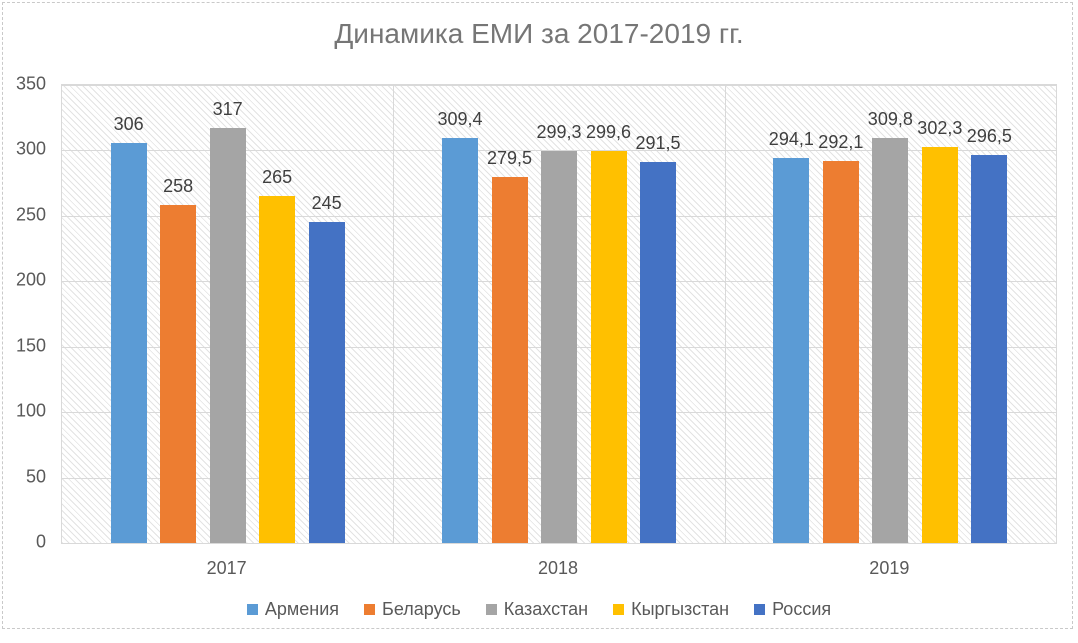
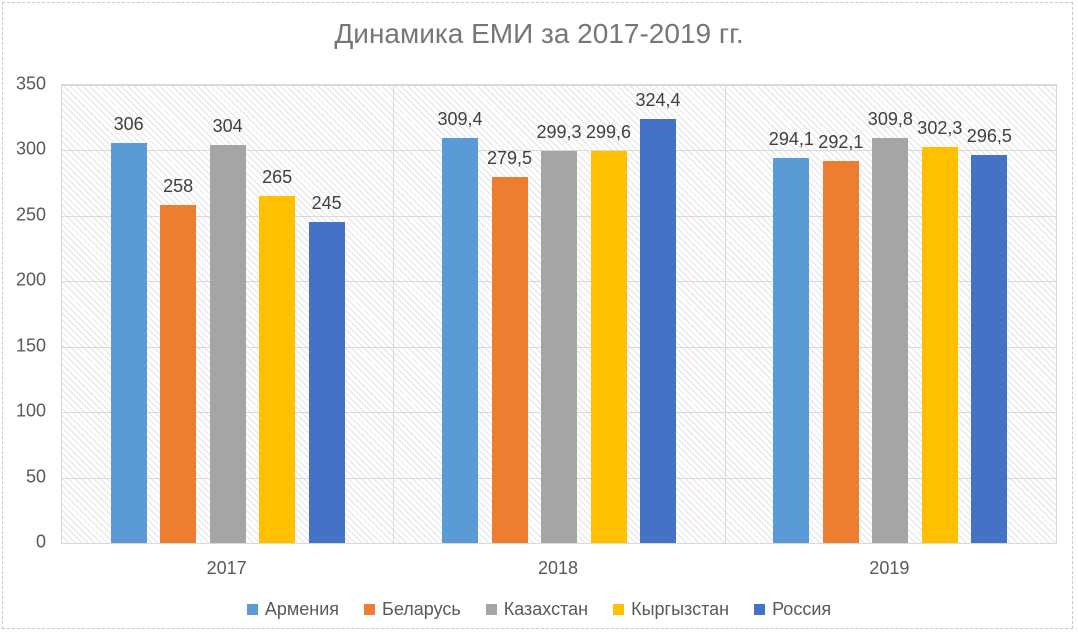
Казахстан/2017: 317 -> 304
Россия/2018: 291,5 -> 324,4
